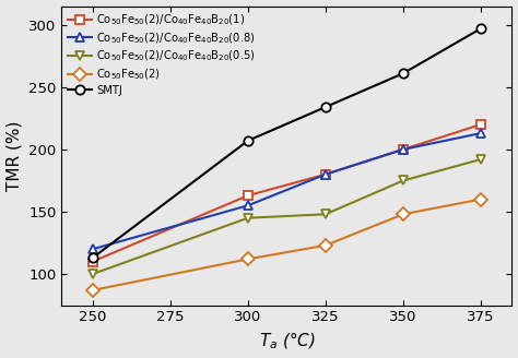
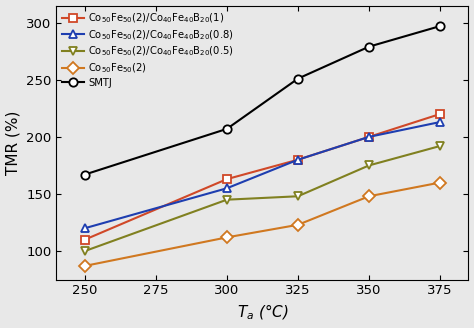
SMTJ/250: 113 -> 167
SMTJ/325: 234 -> 251
SMTJ/350: 261 -> 279
